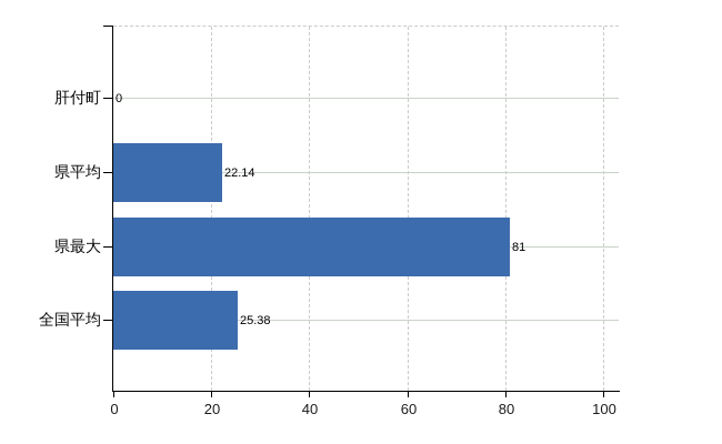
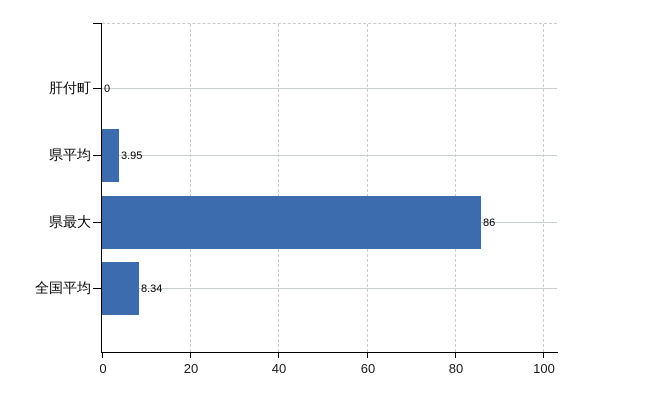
県平均: 22.14 -> 3.95
県最大: 81 -> 86
全国平均: 25.38 -> 8.34
